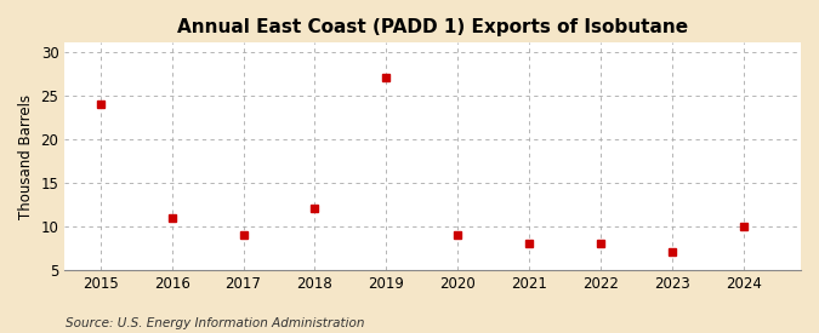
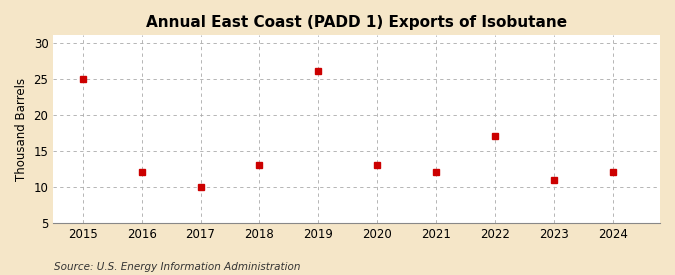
2015: 24 -> 25
2016: 11 -> 12
2017: 9 -> 10
2018: 12 -> 13
2019: 27 -> 26
2020: 9 -> 13
2021: 8 -> 12
2022: 8 -> 17
2023: 7 -> 11
2024: 10 -> 12
